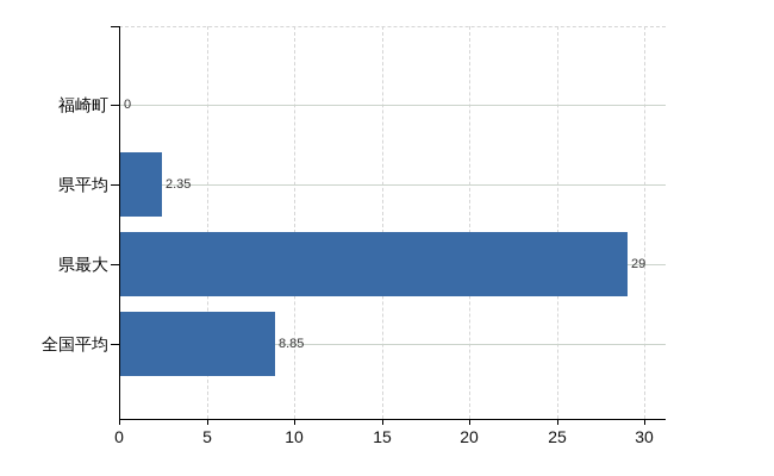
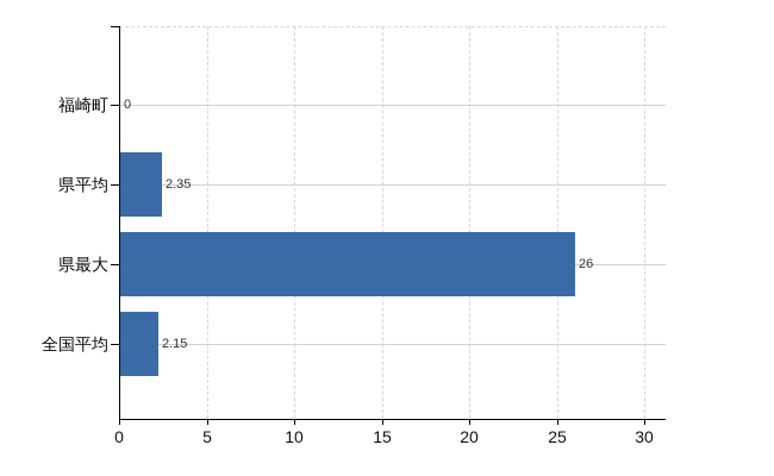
県最大: 29 -> 26
全国平均: 8.85 -> 2.15
